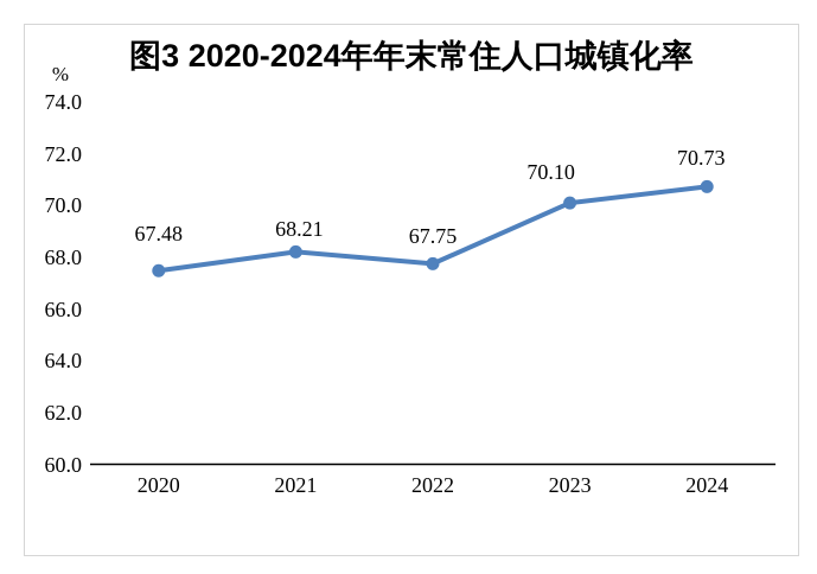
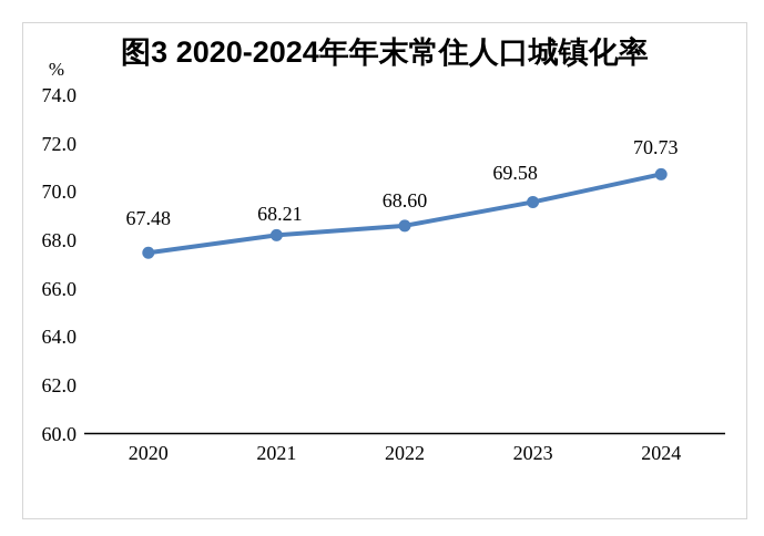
2022: 67.75 -> 68.60
2023: 70.10 -> 69.58
